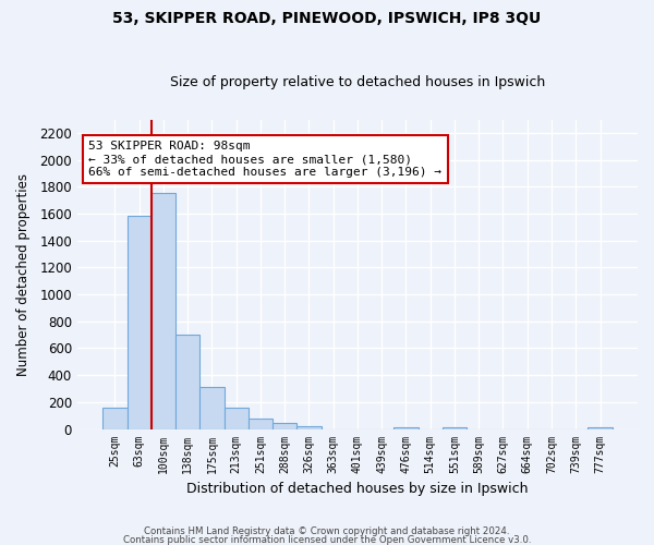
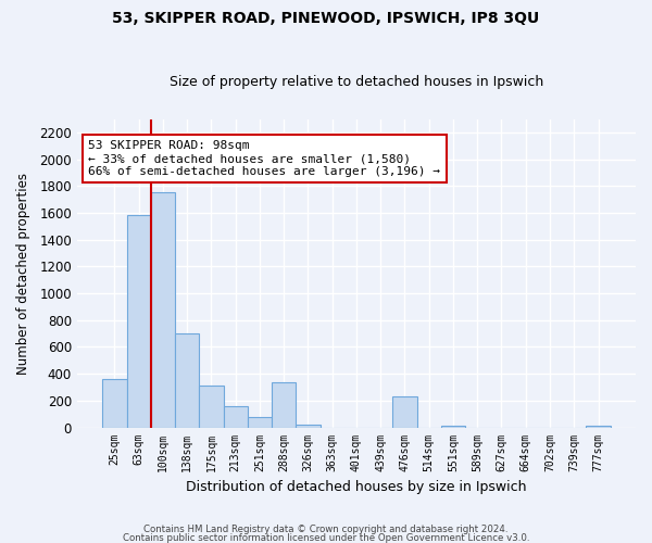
25sqm: 160 -> 360
288sqm: 40 -> 340
476sqm: 10 -> 230
